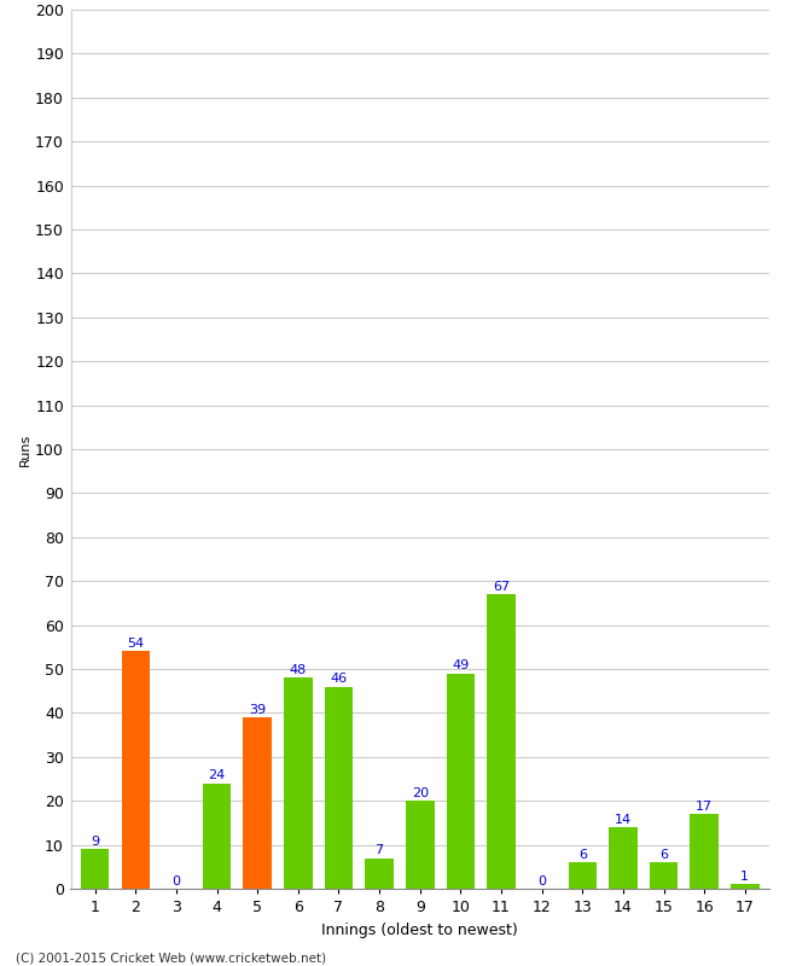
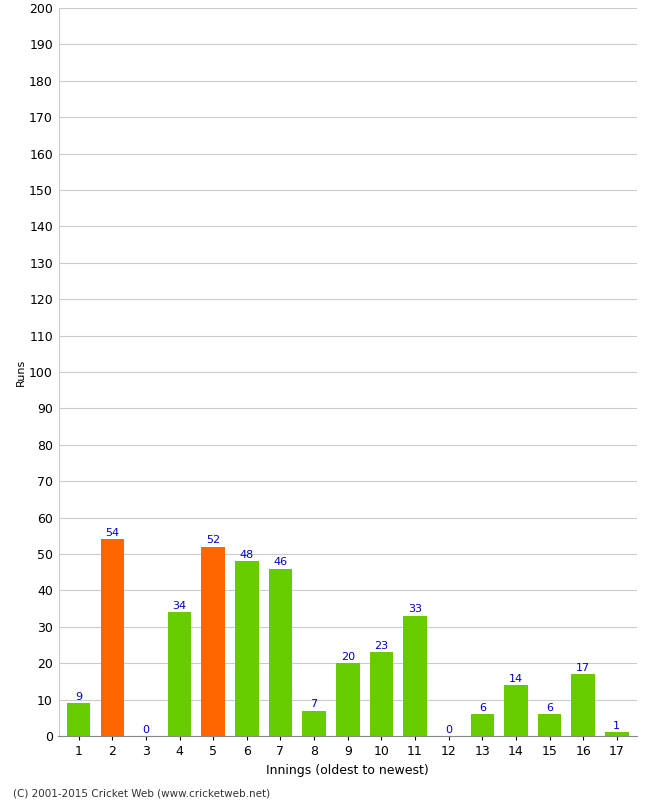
4: 24 -> 34
5: 39 -> 52
10: 49 -> 23
11: 67 -> 33
